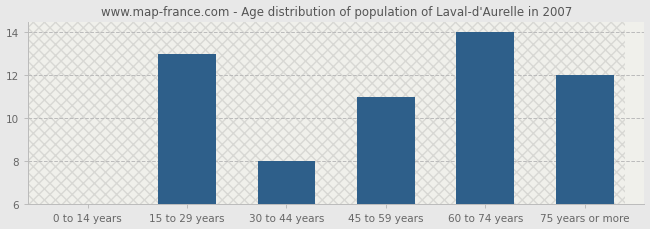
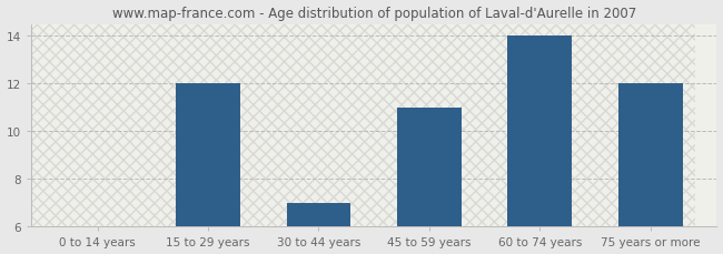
15 to 29 years: 13 -> 12
30 to 44 years: 8 -> 7
